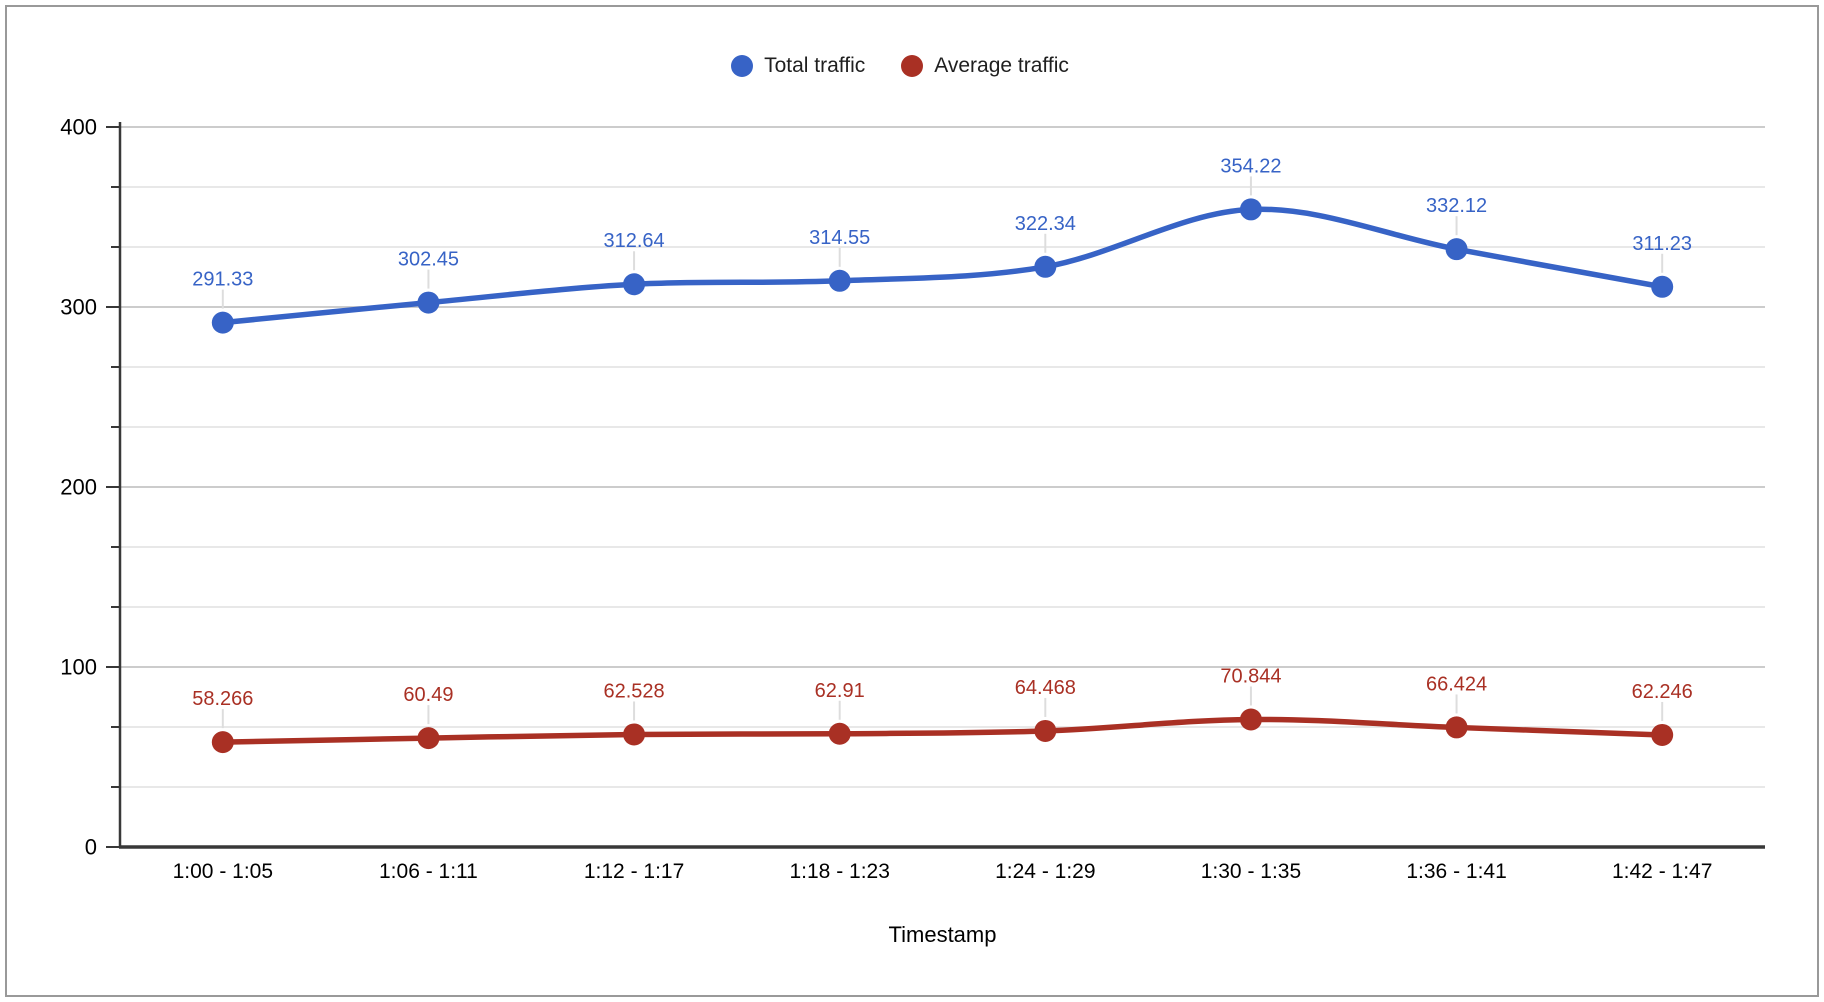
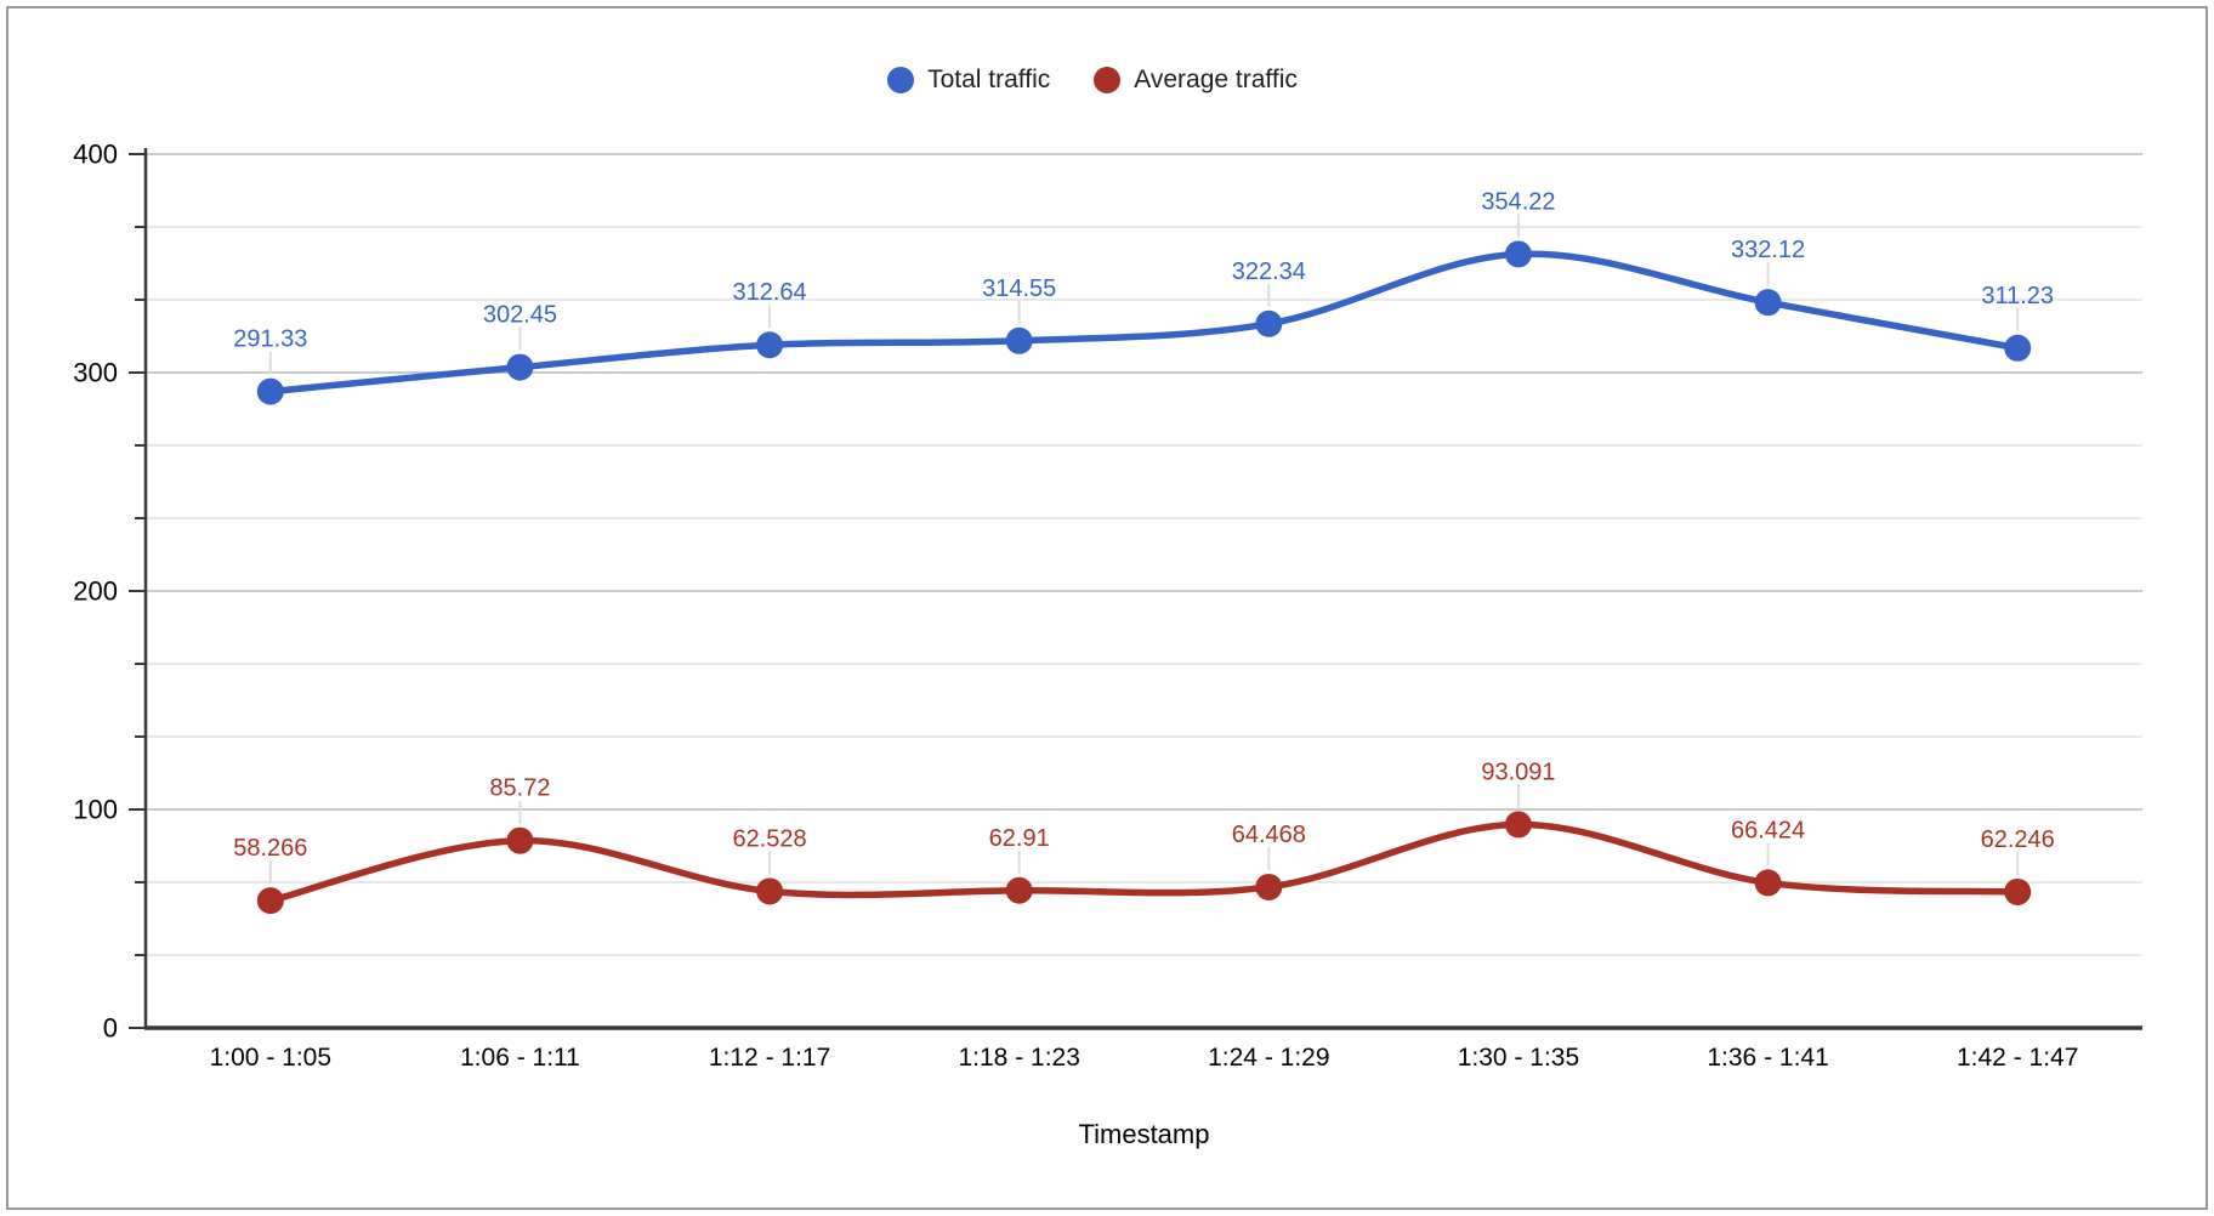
Average traffic/1:06 - 1:11: 60.49 -> 85.72
Average traffic/1:30 - 1:35: 70.844 -> 93.091
